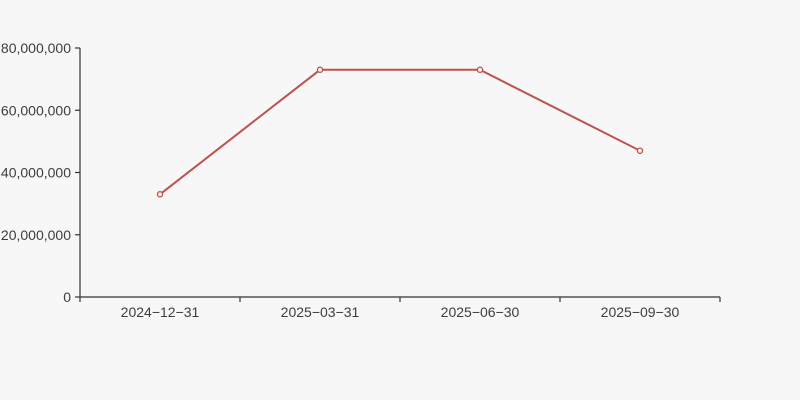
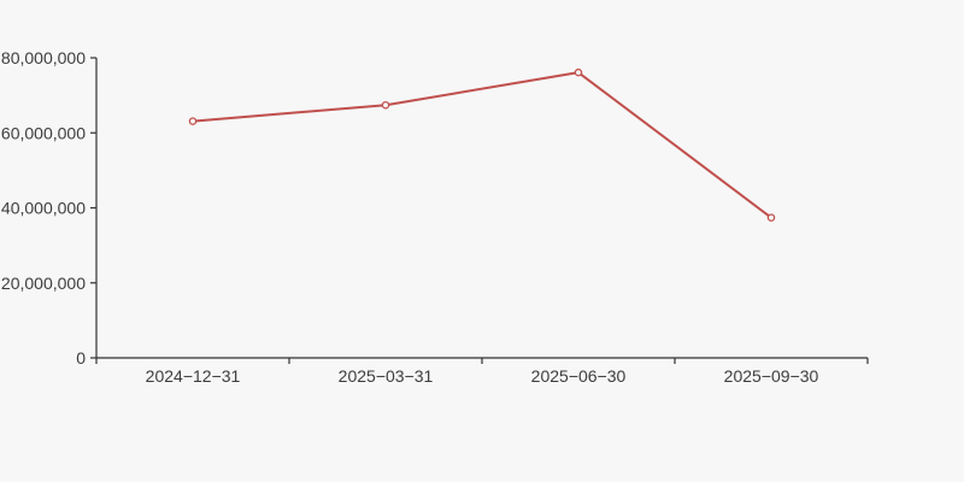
2024−12−31: 33000000 -> 63000000
2025−03−31: 73000000 -> 67000000
2025−06−30: 73000000 -> 76000000
2025−09−30: 47000000 -> 37000000
